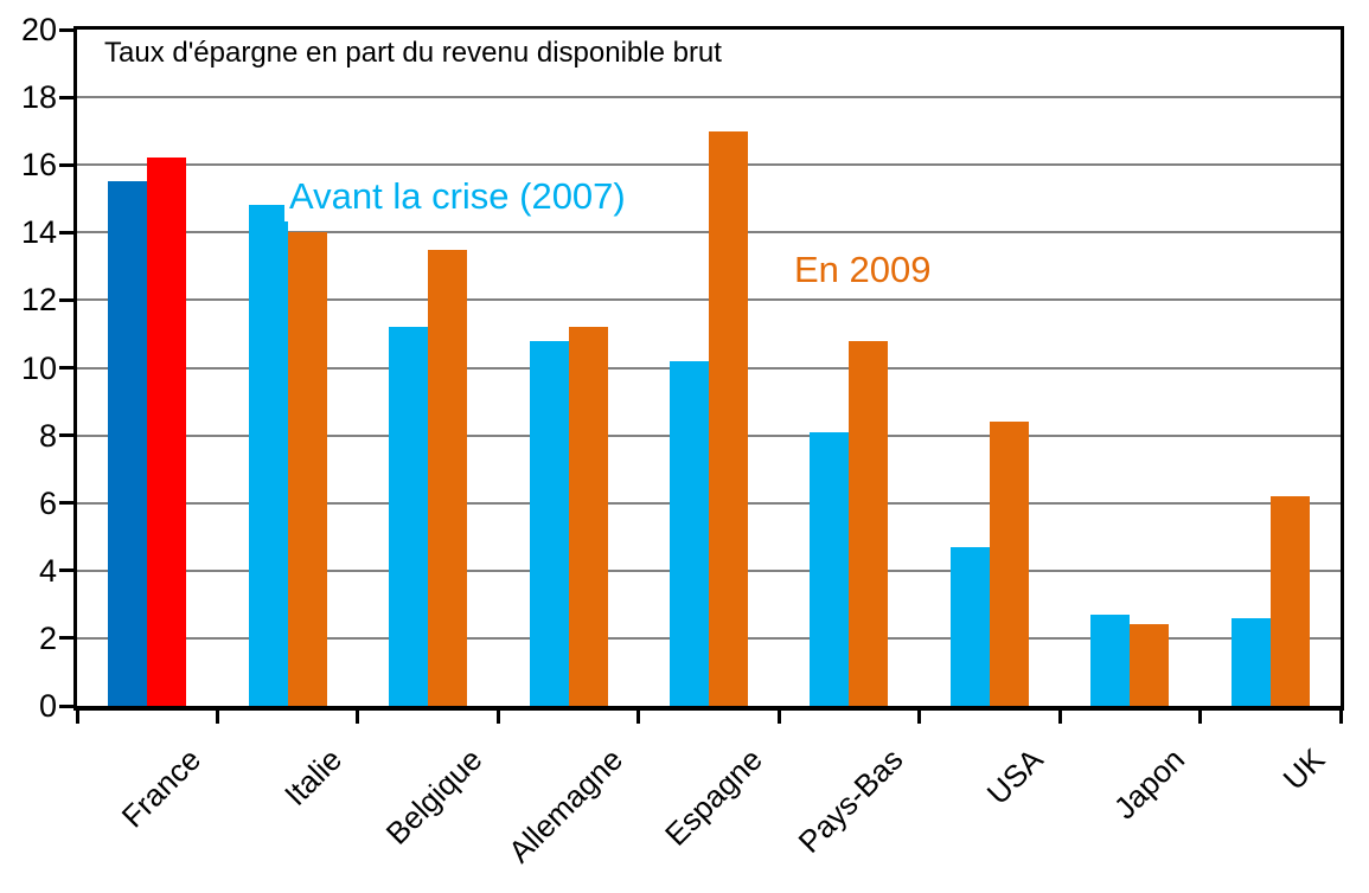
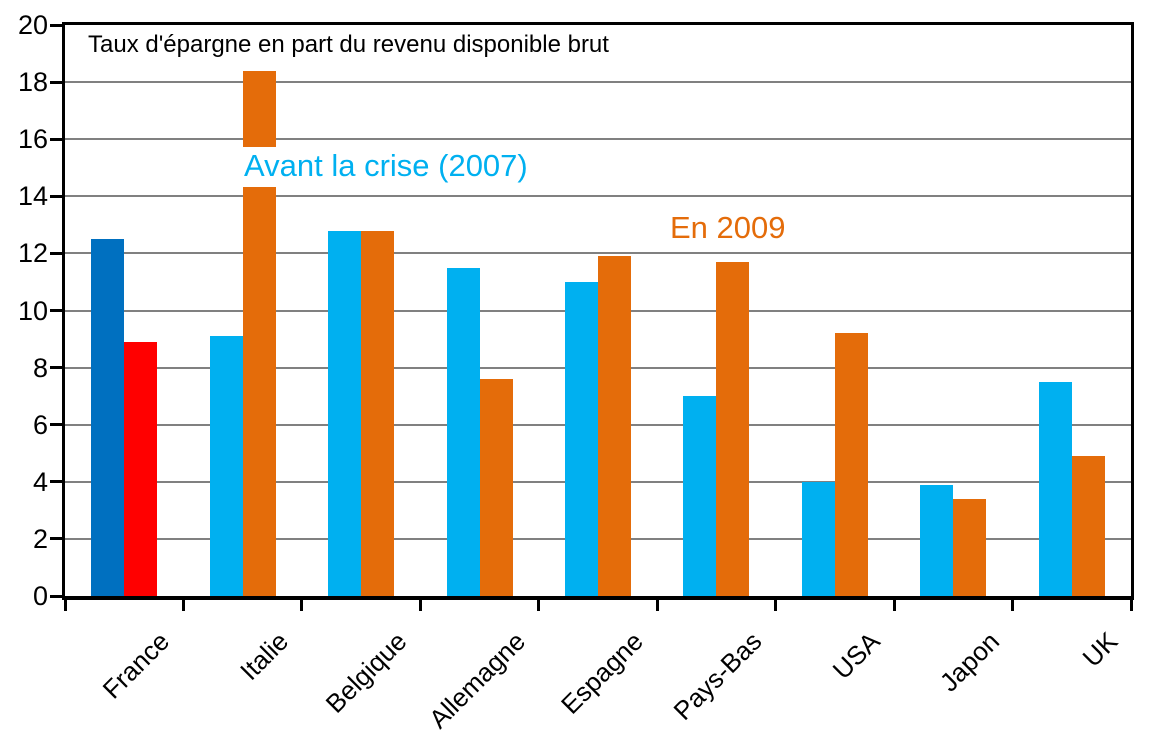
Avant la crise (2007)/France: 15.5 -> 12.5
En 2009/France: 16.2 -> 8.9
Avant la crise (2007)/Italie: 14.8 -> 9.1
En 2009/Italie: 14.0 -> 18.4
Avant la crise (2007)/Belgique: 11.2 -> 12.8
En 2009/Belgique: 13.5 -> 12.8
Avant la crise (2007)/Allemagne: 10.8 -> 11.5
En 2009/Allemagne: 11.2 -> 7.6
Avant la crise (2007)/Espagne: 10.2 -> 11.0
En 2009/Espagne: 17.0 -> 11.9
Avant la crise (2007)/Pays-Bas: 8.1 -> 7.0
En 2009/Pays-Bas: 10.8 -> 11.7
Avant la crise (2007)/USA: 4.7 -> 4.0
En 2009/USA: 8.4 -> 9.2
Avant la crise (2007)/Japon: 2.7 -> 3.9
En 2009/Japon: 2.4 -> 3.4
Avant la crise (2007)/UK: 2.6 -> 7.5
En 2009/UK: 6.2 -> 4.9
